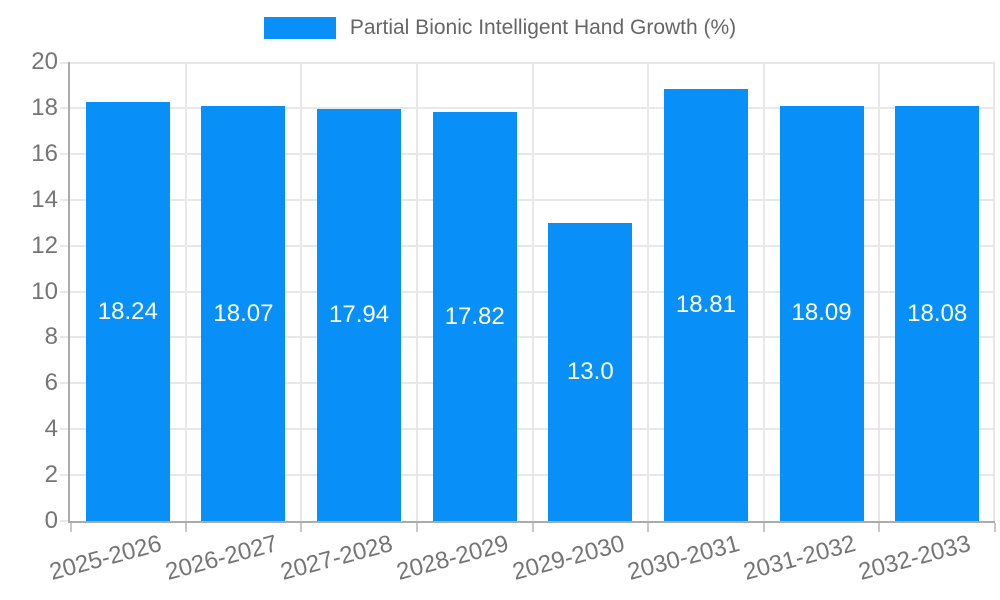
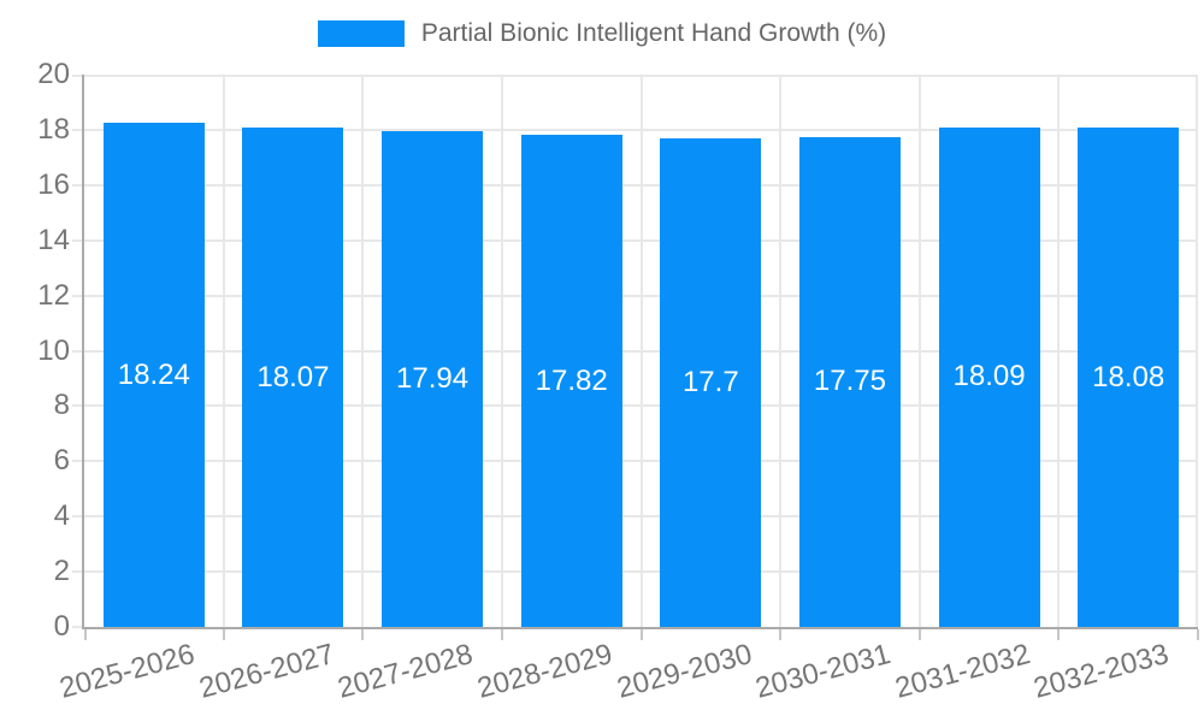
2029-2030: 13.0 -> 17.7
2030-2031: 18.81 -> 17.75
